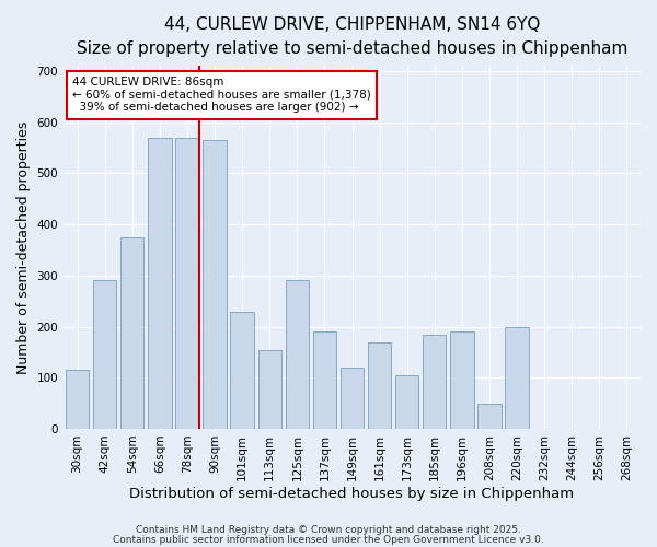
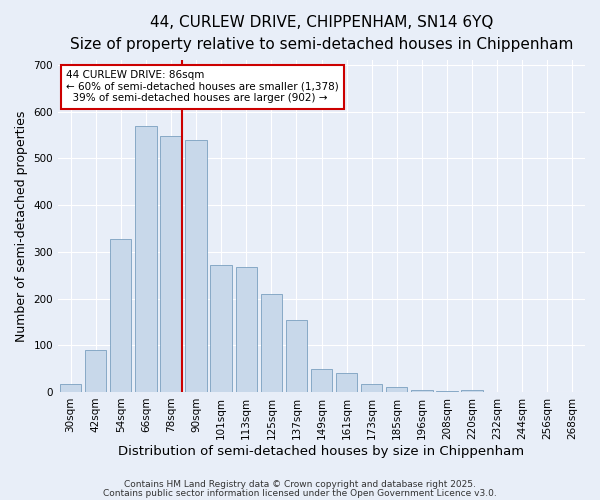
30sqm: 115 -> 18
42sqm: 290 -> 90
54sqm: 375 -> 328
78sqm: 570 -> 548
90sqm: 565 -> 540
101sqm: 230 -> 272
113sqm: 155 -> 268
125sqm: 290 -> 210
137sqm: 190 -> 155
149sqm: 120 -> 50
161sqm: 170 -> 40
173sqm: 105 -> 18
185sqm: 185 -> 10
196sqm: 190 -> 5
208sqm: 50 -> 2
220sqm: 200 -> 5
